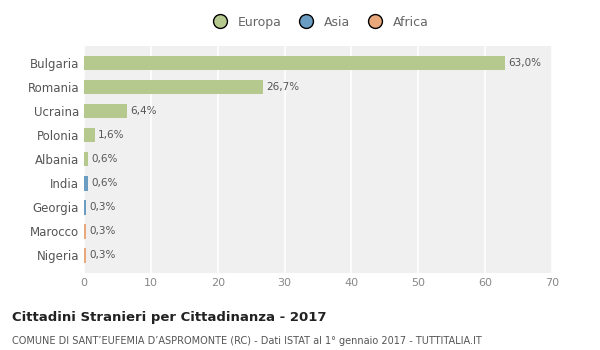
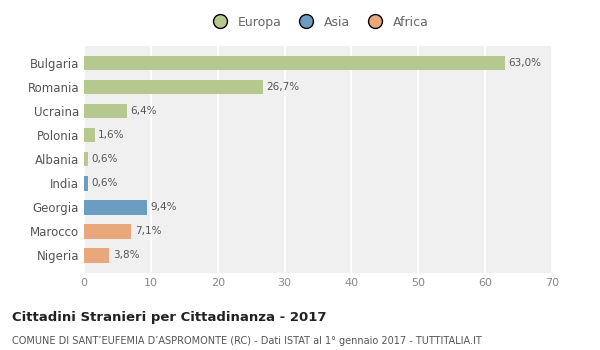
Georgia: 0,3% -> 9,4%
Marocco: 0,3% -> 7,1%
Nigeria: 0,3% -> 3,8%
